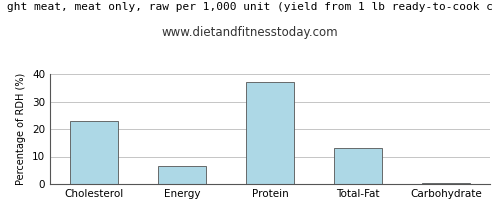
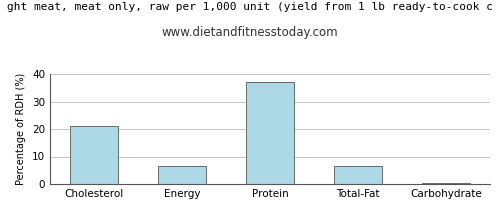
Cholesterol: 23.0 -> 21.0
Total-Fat: 13.0 -> 6.5
